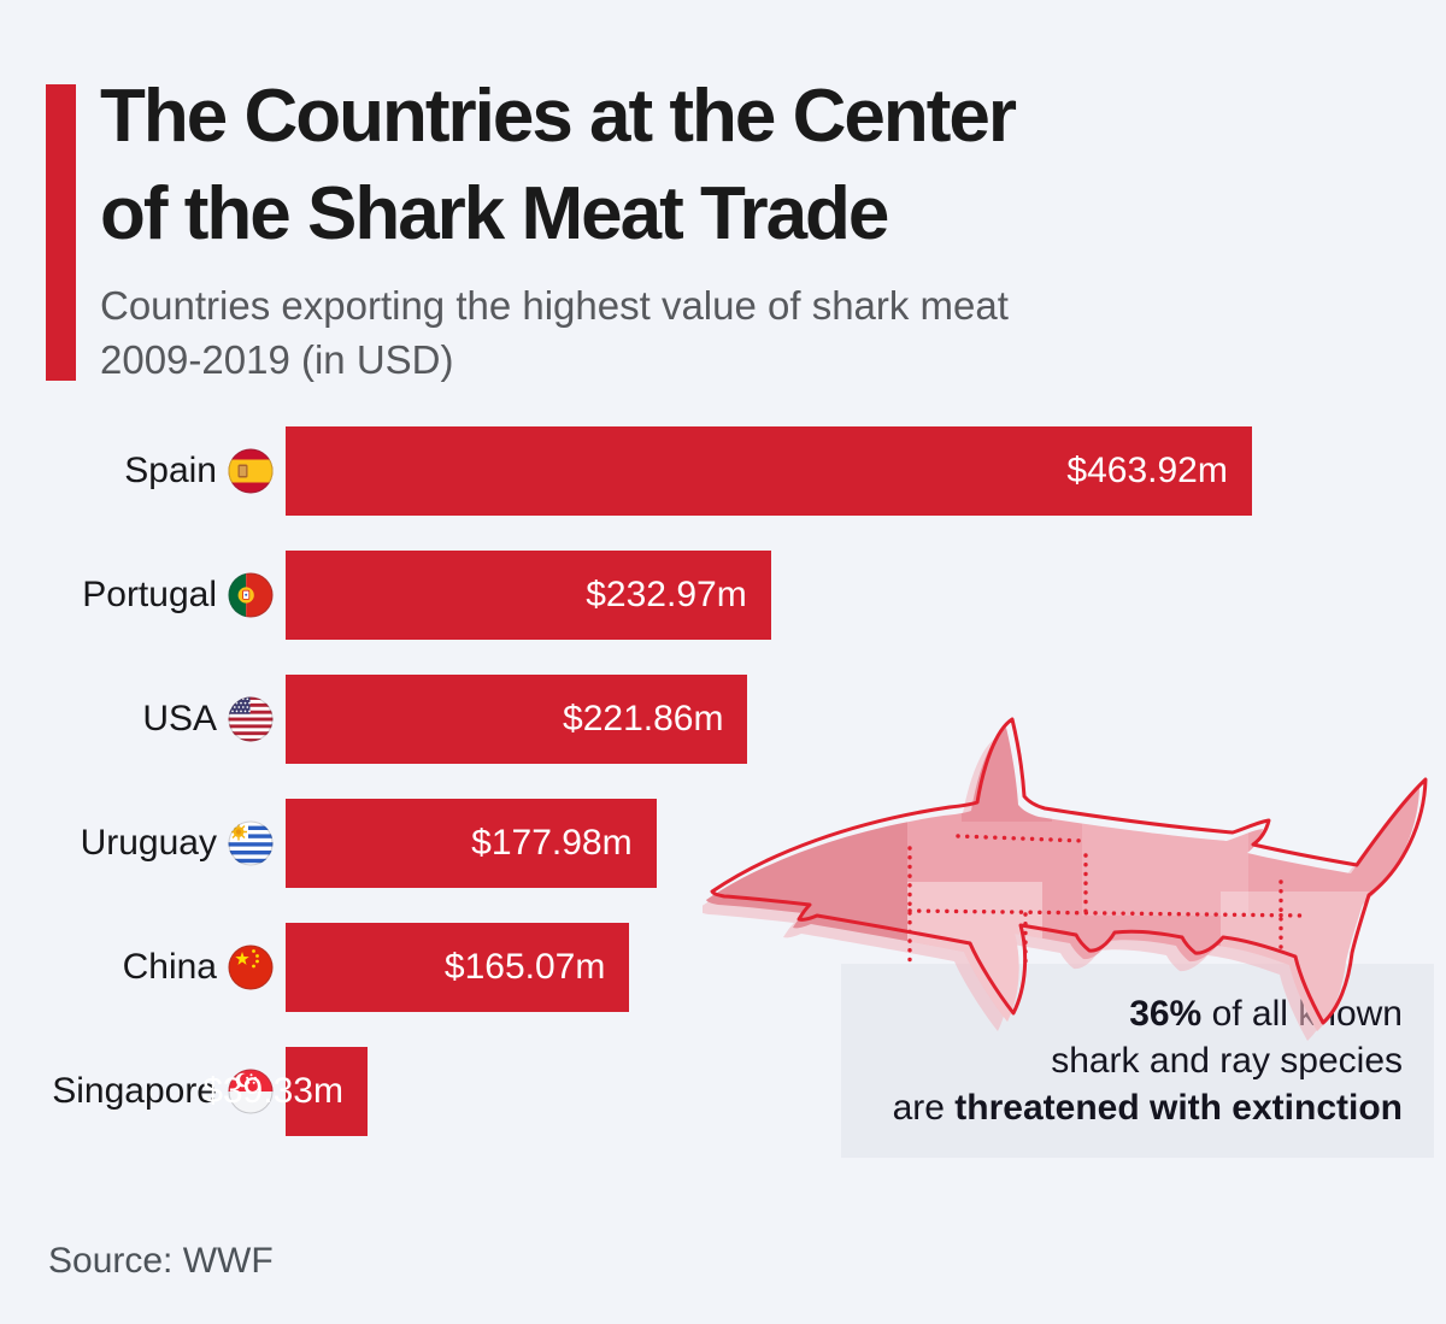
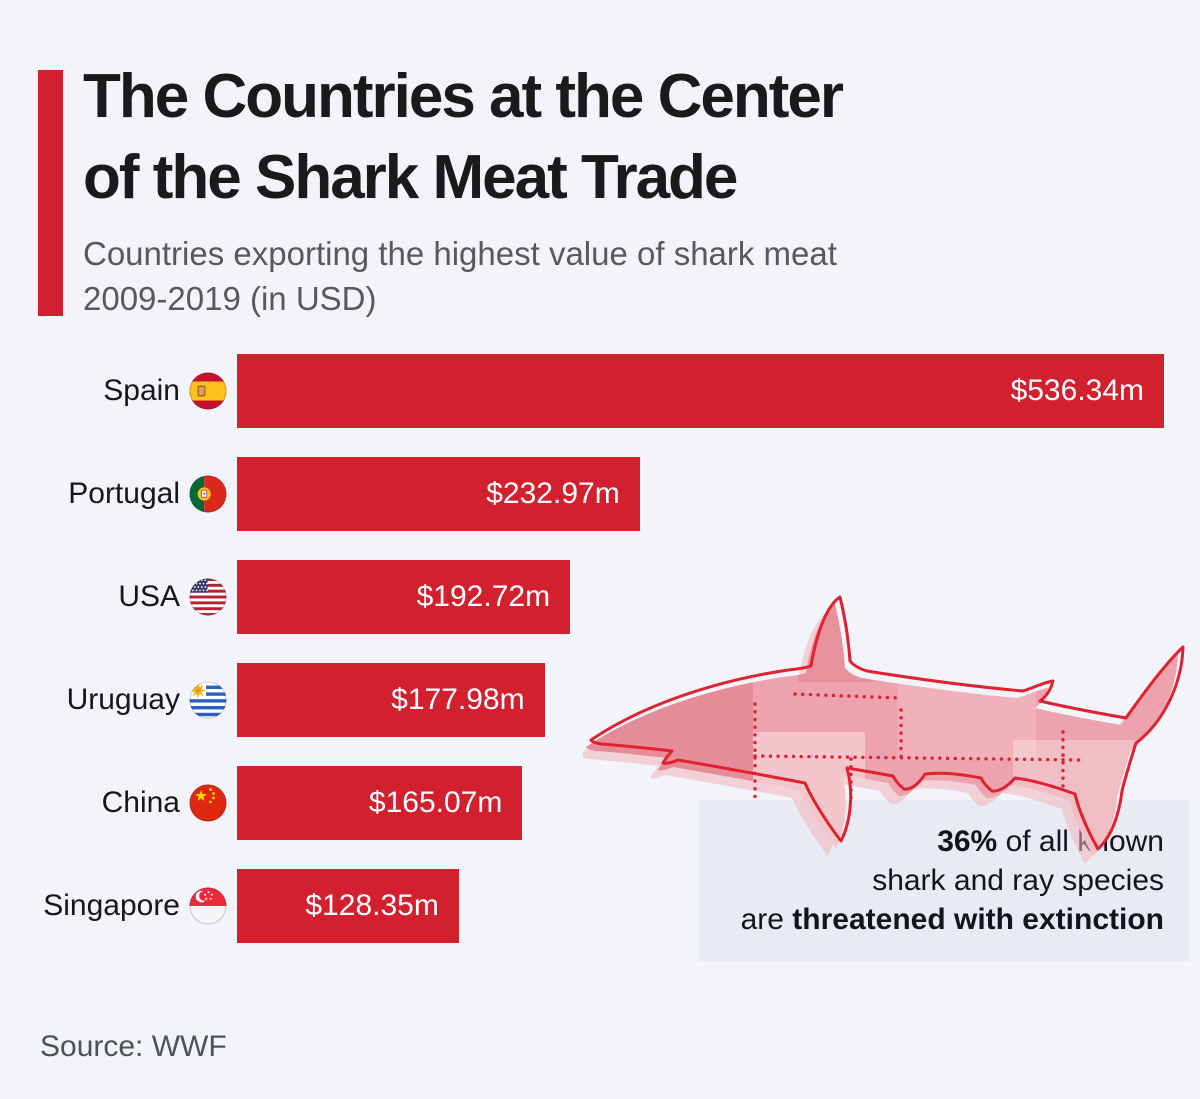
Spain: $463.92m -> $536.34m
USA: $221.86m -> $192.72m
Singapore: $39.33m -> $128.35m
